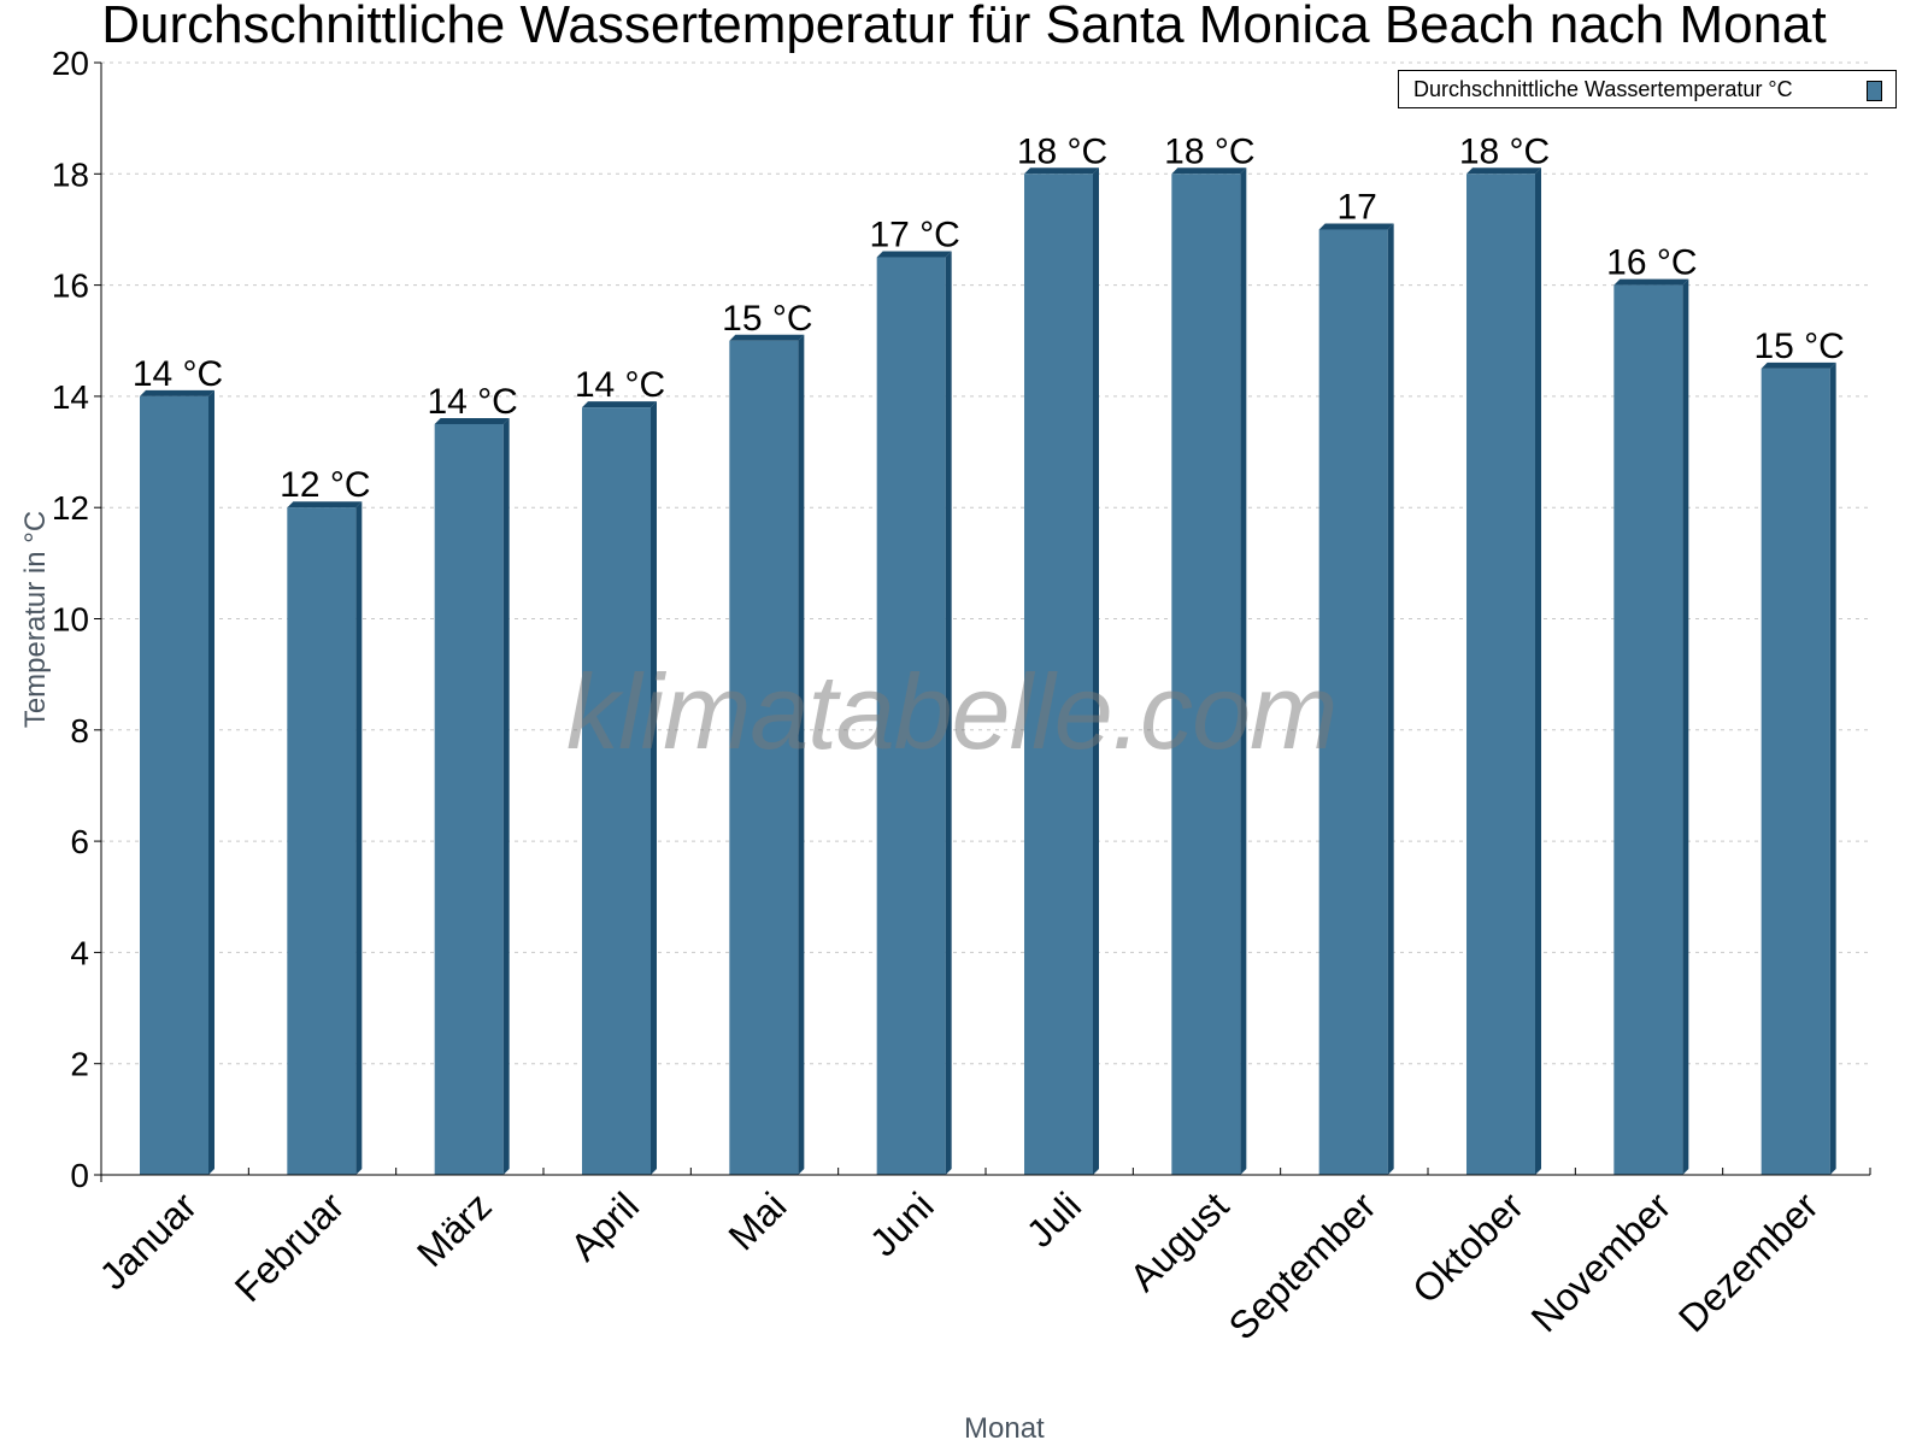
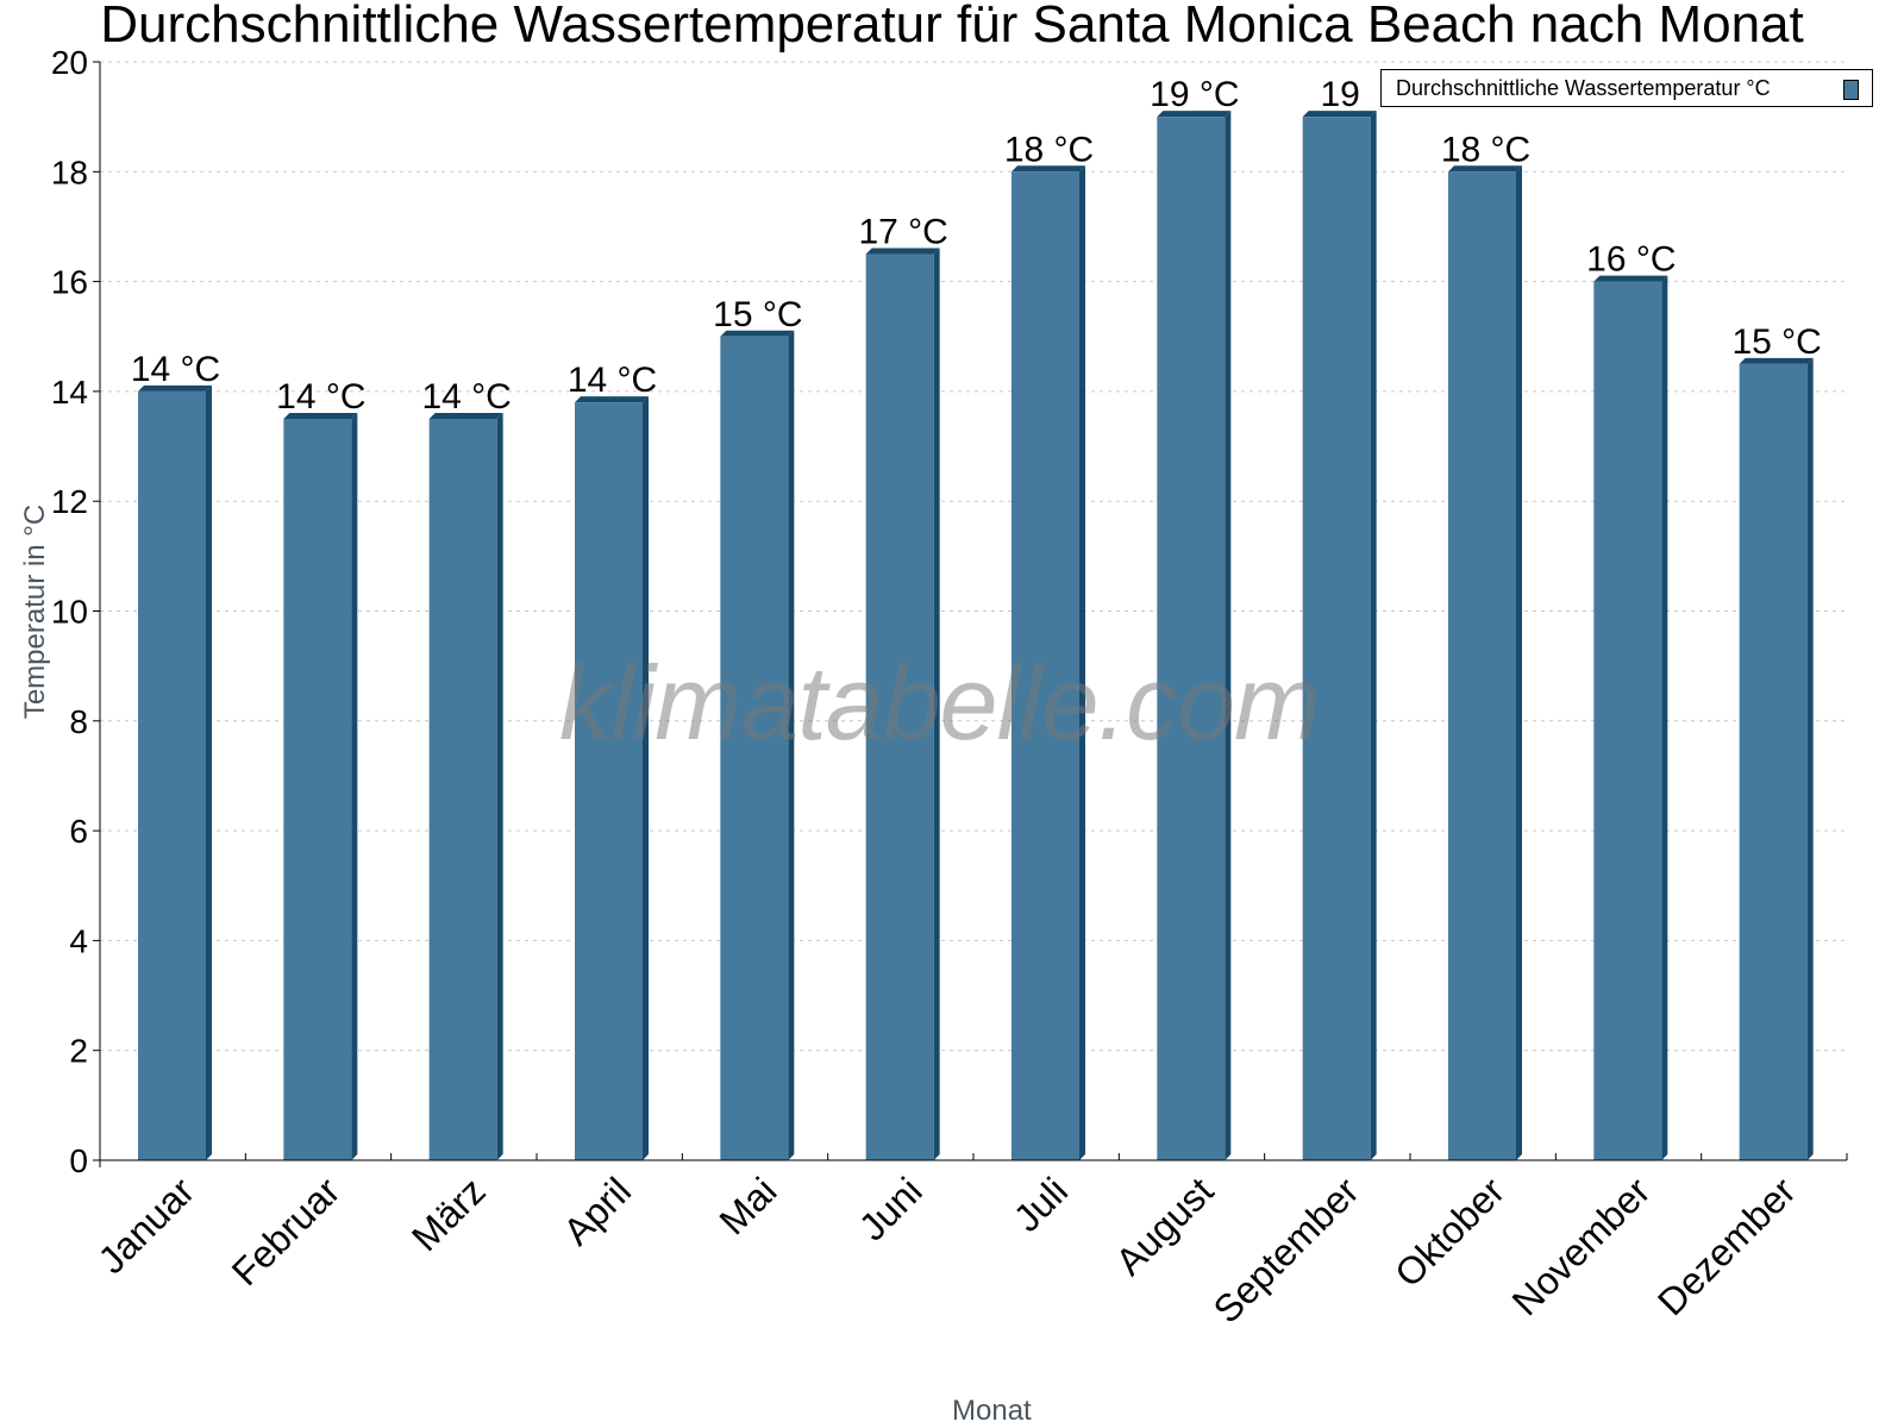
Februar: 12 -> 14
August: 18 -> 19
September: 17 -> 19
